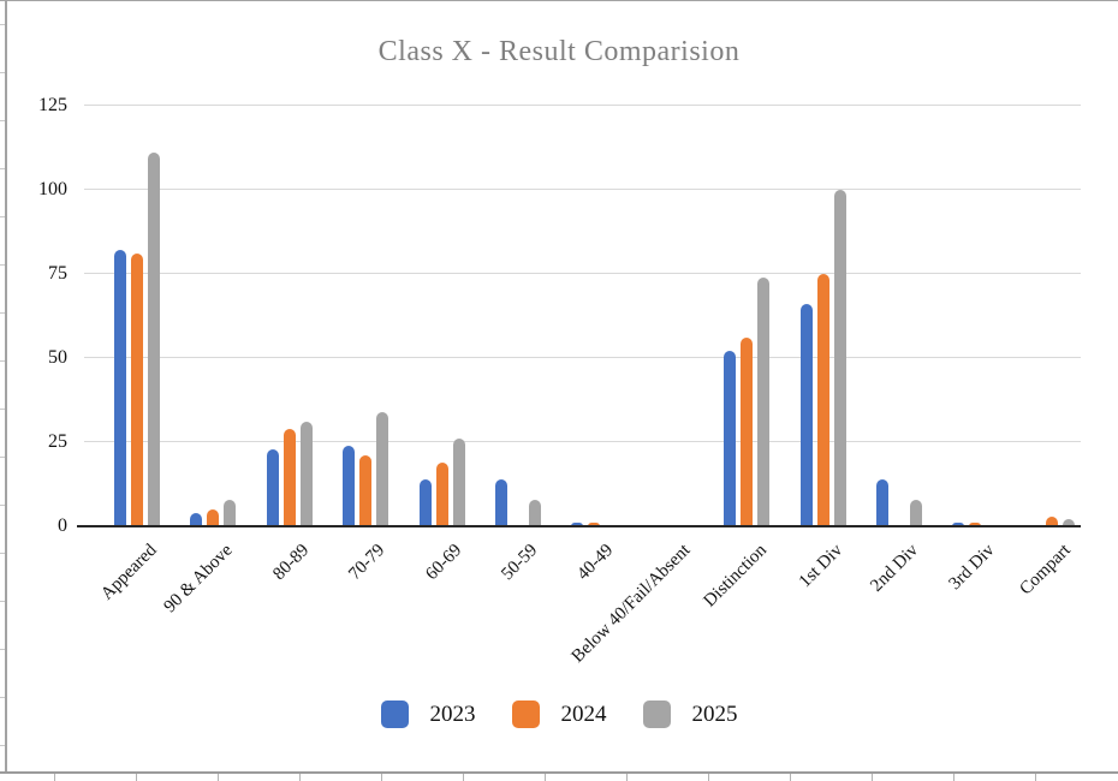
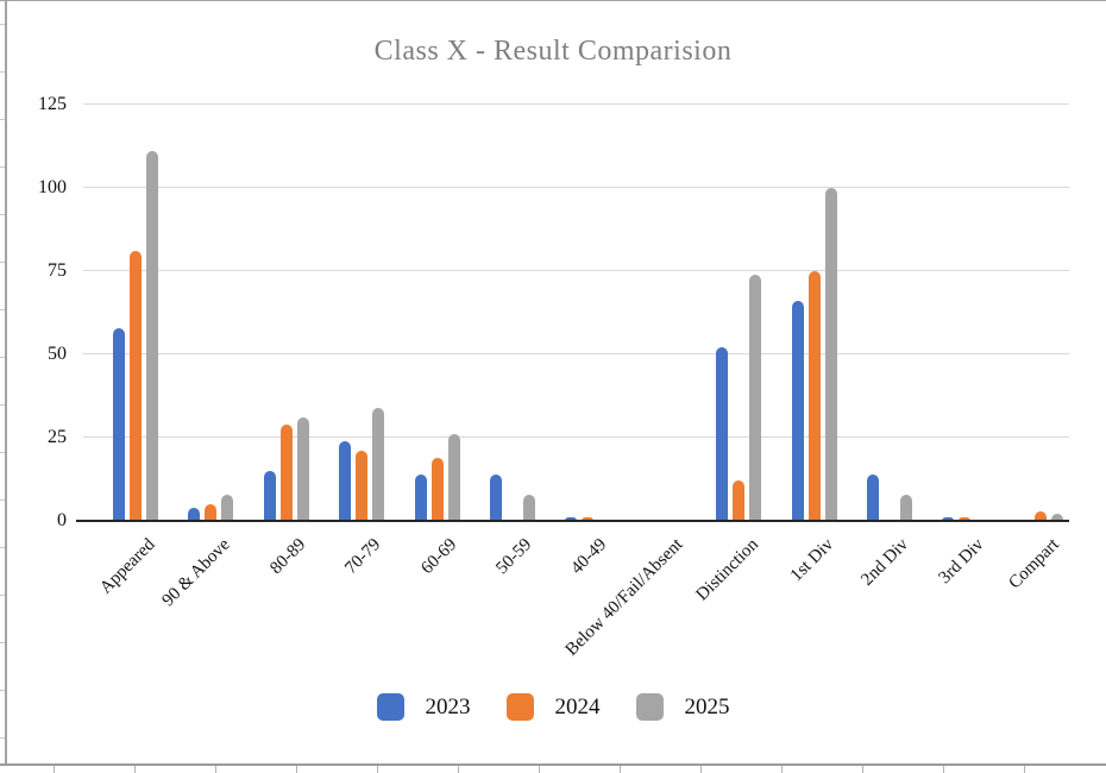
2023/Appeared: 82 -> 58
2023/80-89: 23 -> 15
2024/Distinction: 56 -> 12
